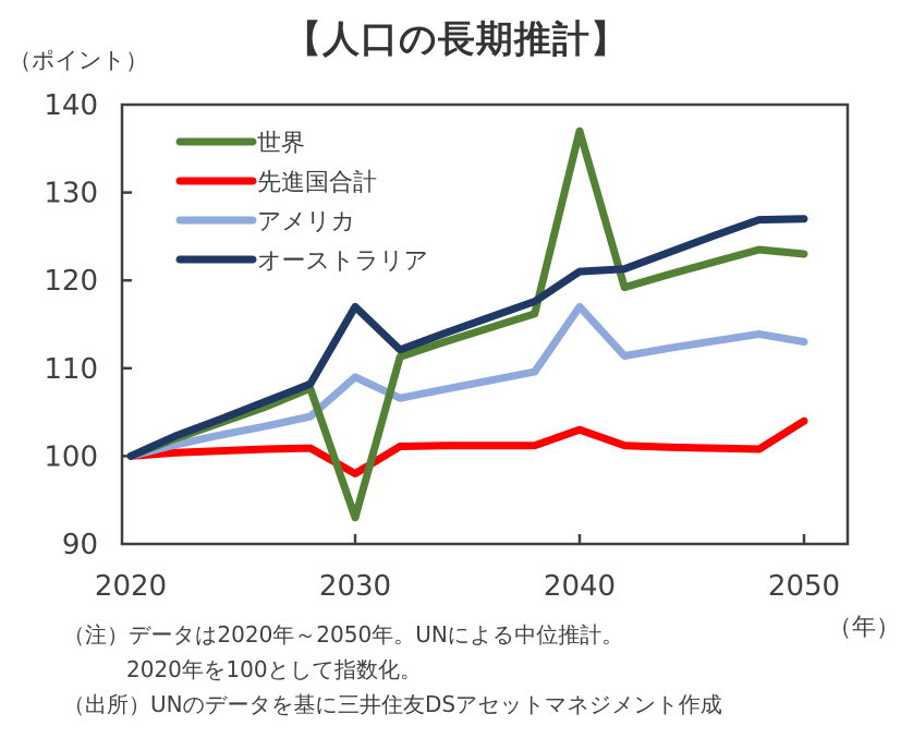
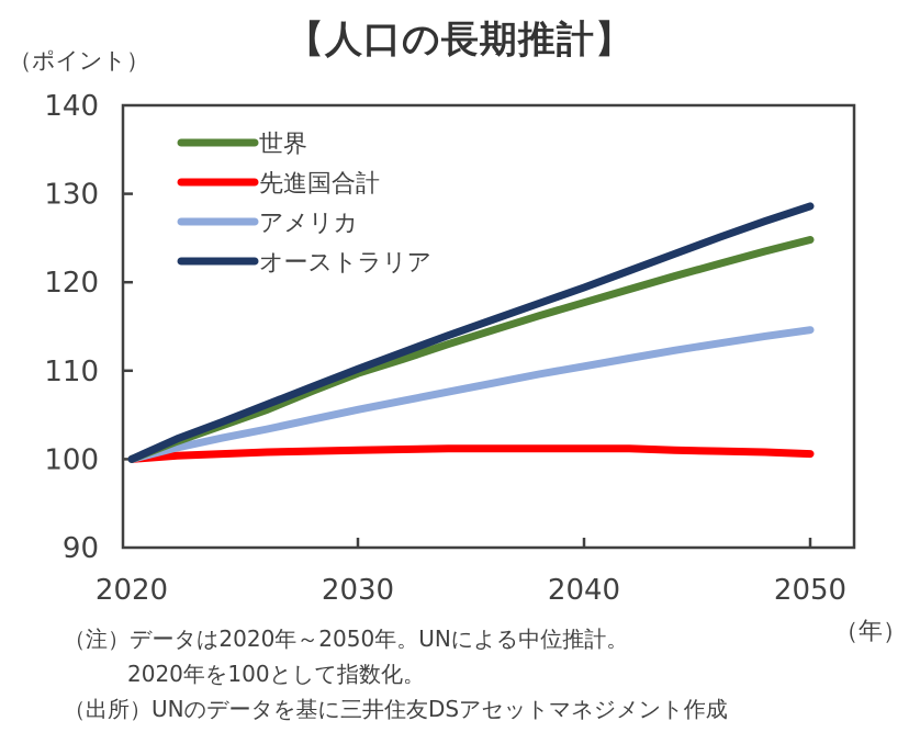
世界/2030: 93 -> 110
先進国合計/2030: 98 -> 101
アメリカ/2030: 109 -> 106
オーストラリア/2030: 117 -> 110
世界/2040: 137 -> 118
先進国合計/2040: 103 -> 101
アメリカ/2040: 117 -> 110
オーストラリア/2040: 121 -> 119
世界/2050: 123 -> 125
先進国合計/2050: 104 -> 101
アメリカ/2050: 113 -> 115
オーストラリア/2050: 127 -> 129
